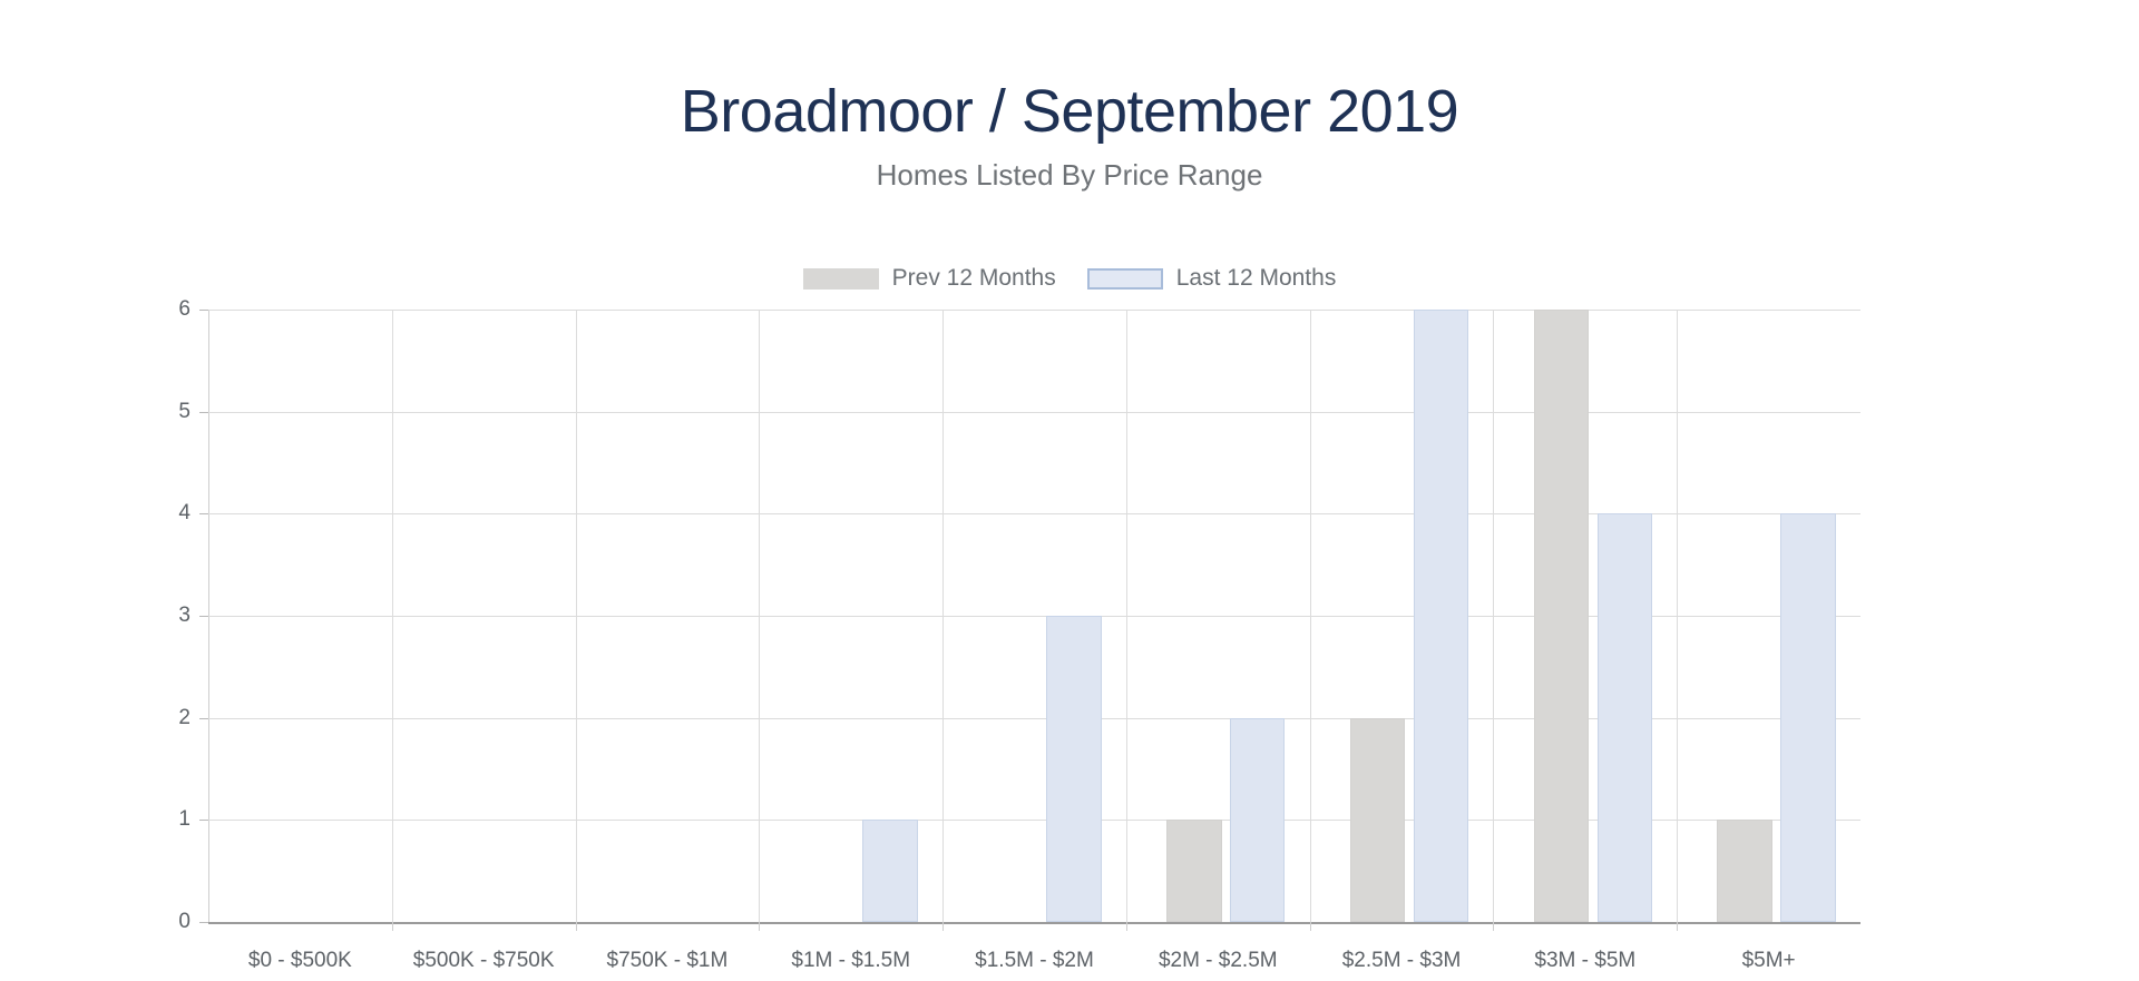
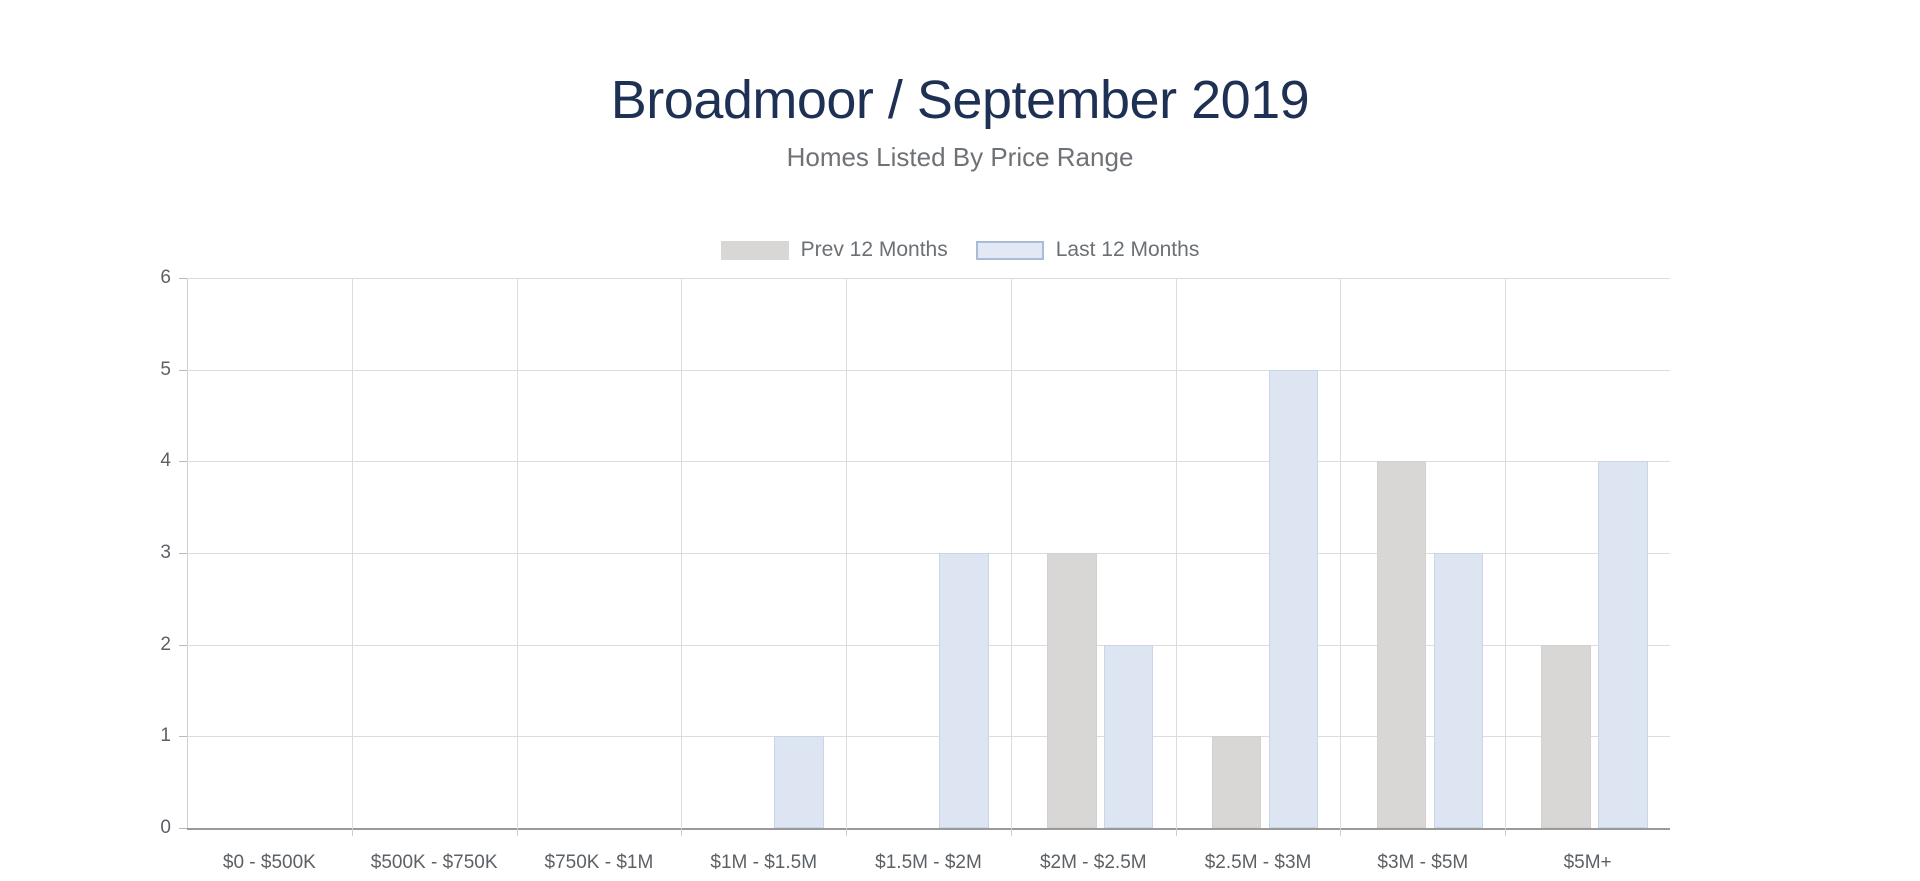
Prev 12 Months/$2M - $2.5M: 1 -> 3
Prev 12 Months/$2.5M - $3M: 2 -> 1
Last 12 Months/$2.5M - $3M: 6 -> 5
Prev 12 Months/$3M - $5M: 6 -> 4
Last 12 Months/$3M - $5M: 4 -> 3
Prev 12 Months/$5M+: 1 -> 2
